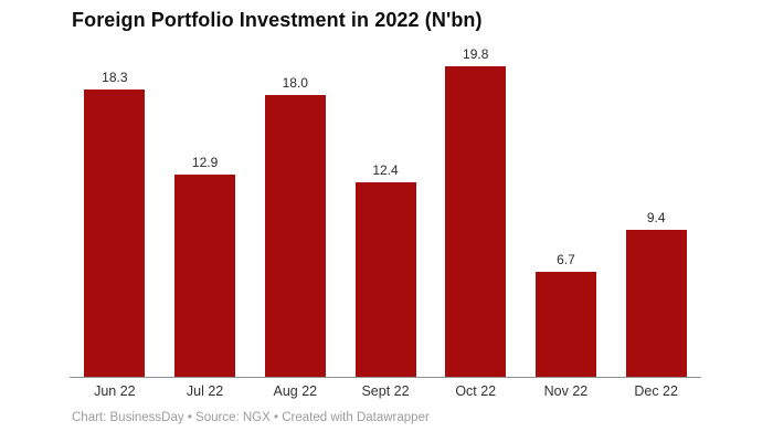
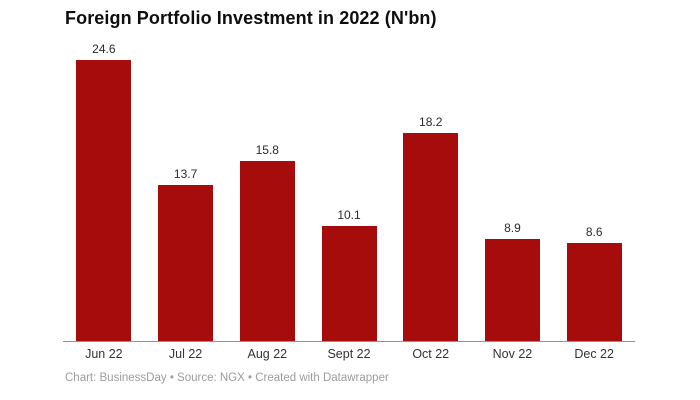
Jun 22: 18.3 -> 24.6
Jul 22: 12.9 -> 13.7
Aug 22: 18.0 -> 15.8
Sept 22: 12.4 -> 10.1
Oct 22: 19.8 -> 18.2
Nov 22: 6.7 -> 8.9
Dec 22: 9.4 -> 8.6
